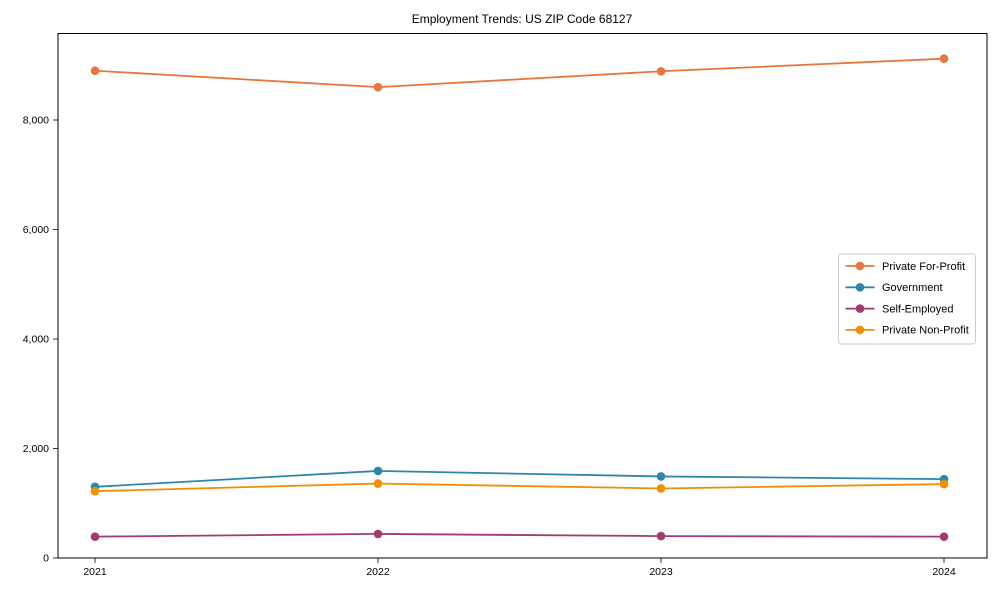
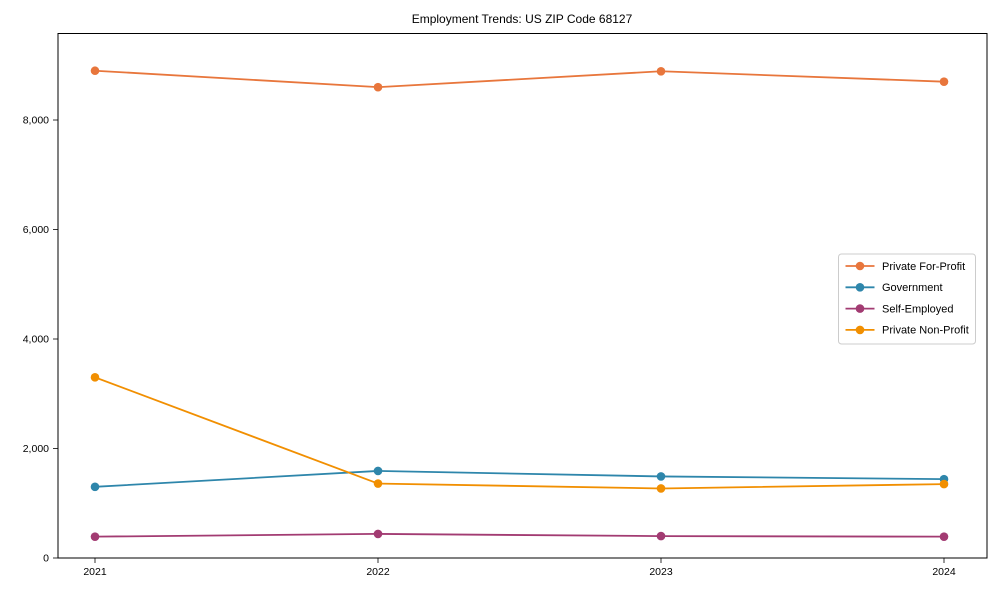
Private Non-Profit/2021: 1200 -> 3300
Private For-Profit/2024: 9100 -> 8700
